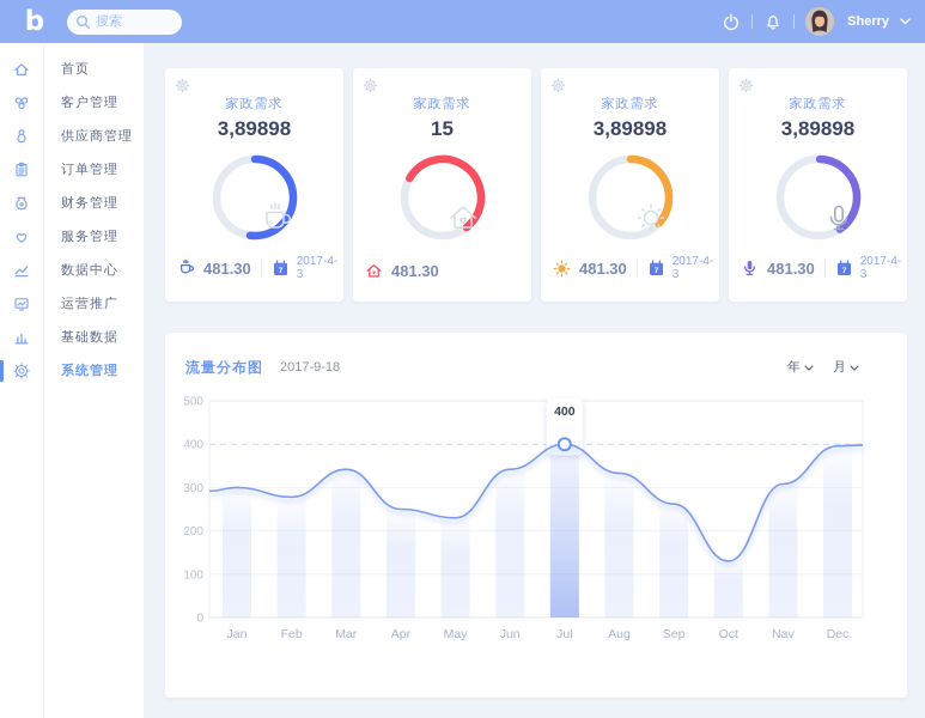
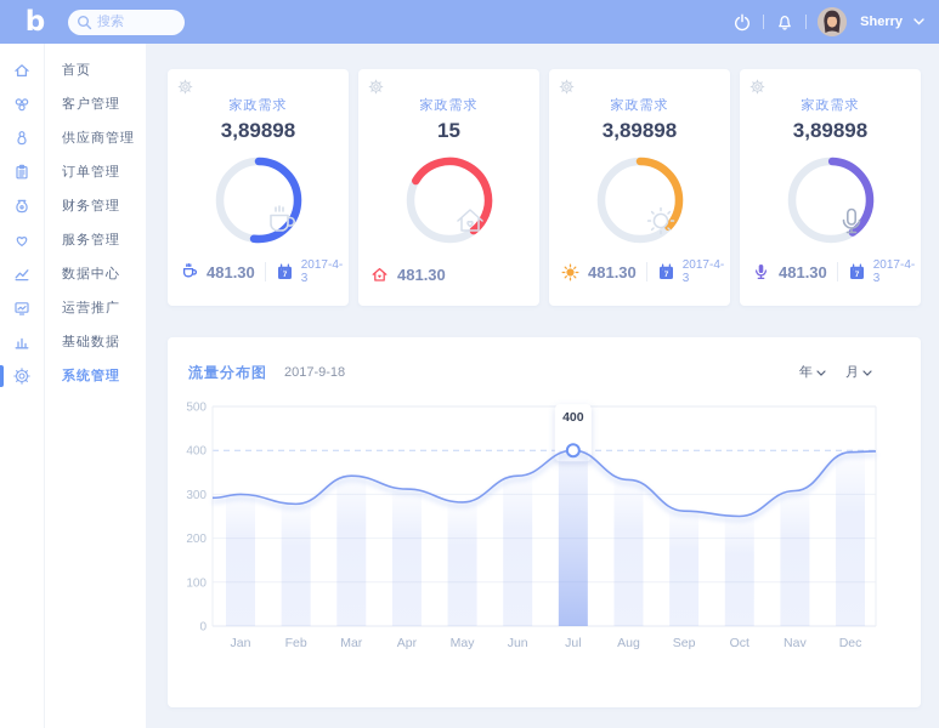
Apr: 250 -> 310
May: 230 -> 280
Oct: 130 -> 250
